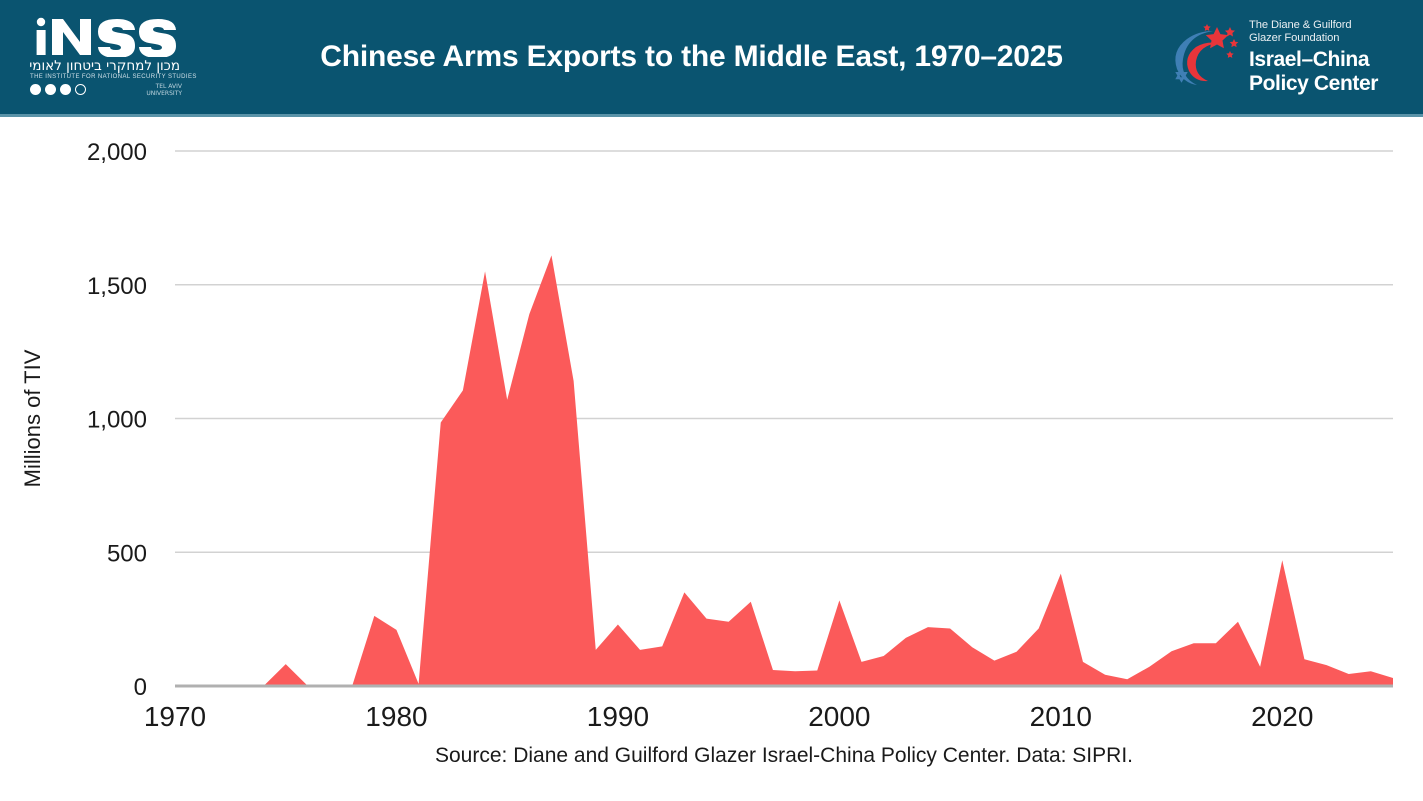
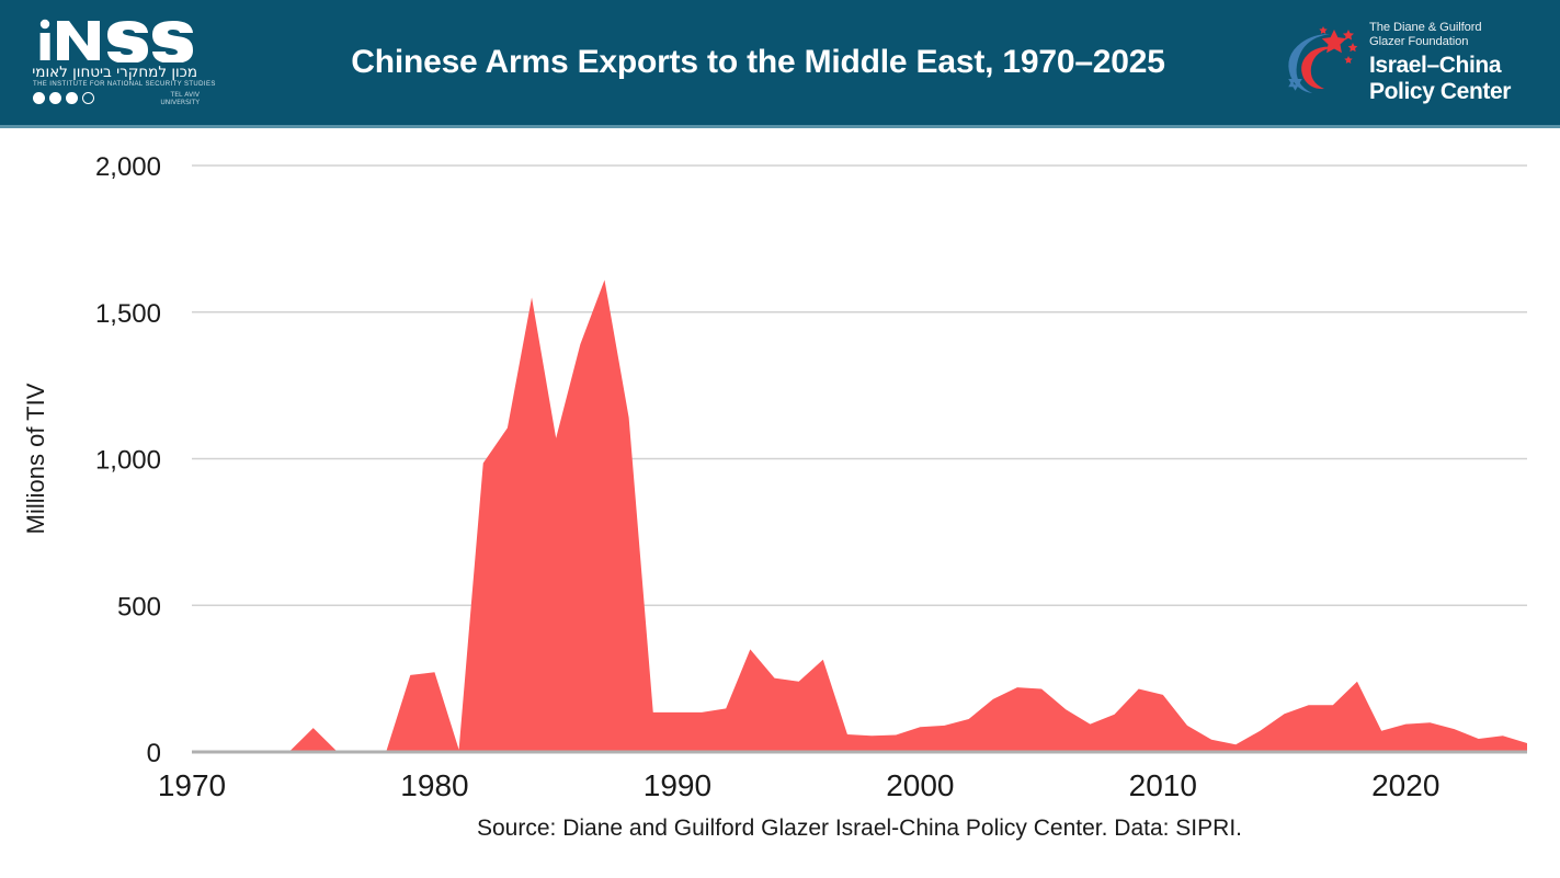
1980: 210 -> 270
1990: 230 -> 140
2000: 320 -> 80
2010: 420 -> 200
2020: 470 -> 100
